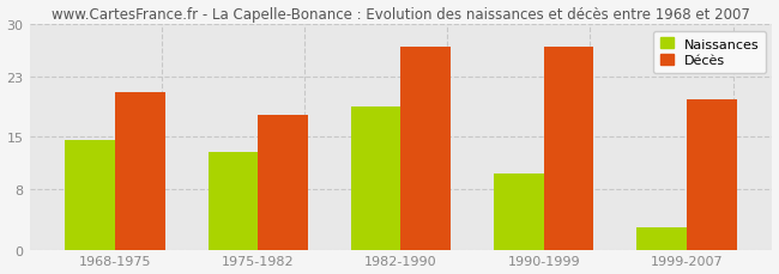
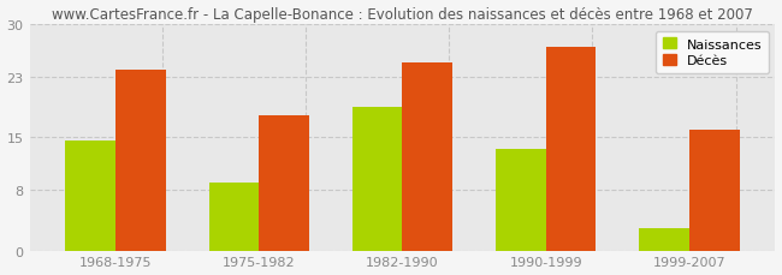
Décès/1968-1975: 21 -> 24
Naissances/1975-1982: 13.0 -> 9.0
Décès/1982-1990: 27 -> 25
Naissances/1990-1999: 10.2 -> 13.5
Décès/1999-2007: 20 -> 16
